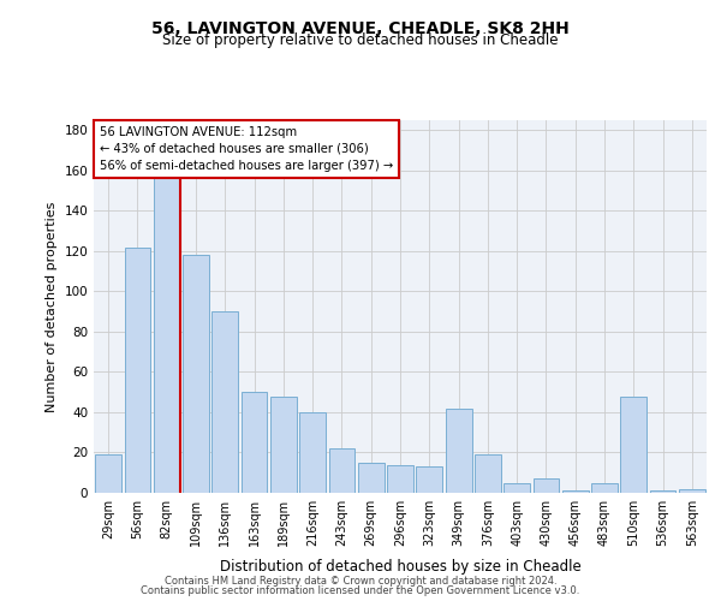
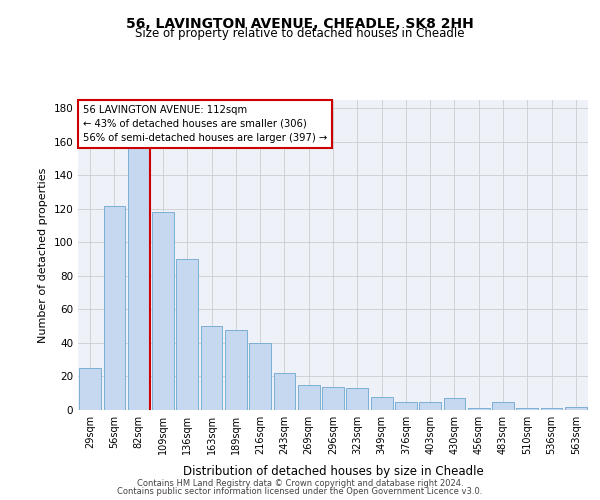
29sqm: 19 -> 25
349sqm: 42 -> 8
376sqm: 19 -> 5
510sqm: 48 -> 1
